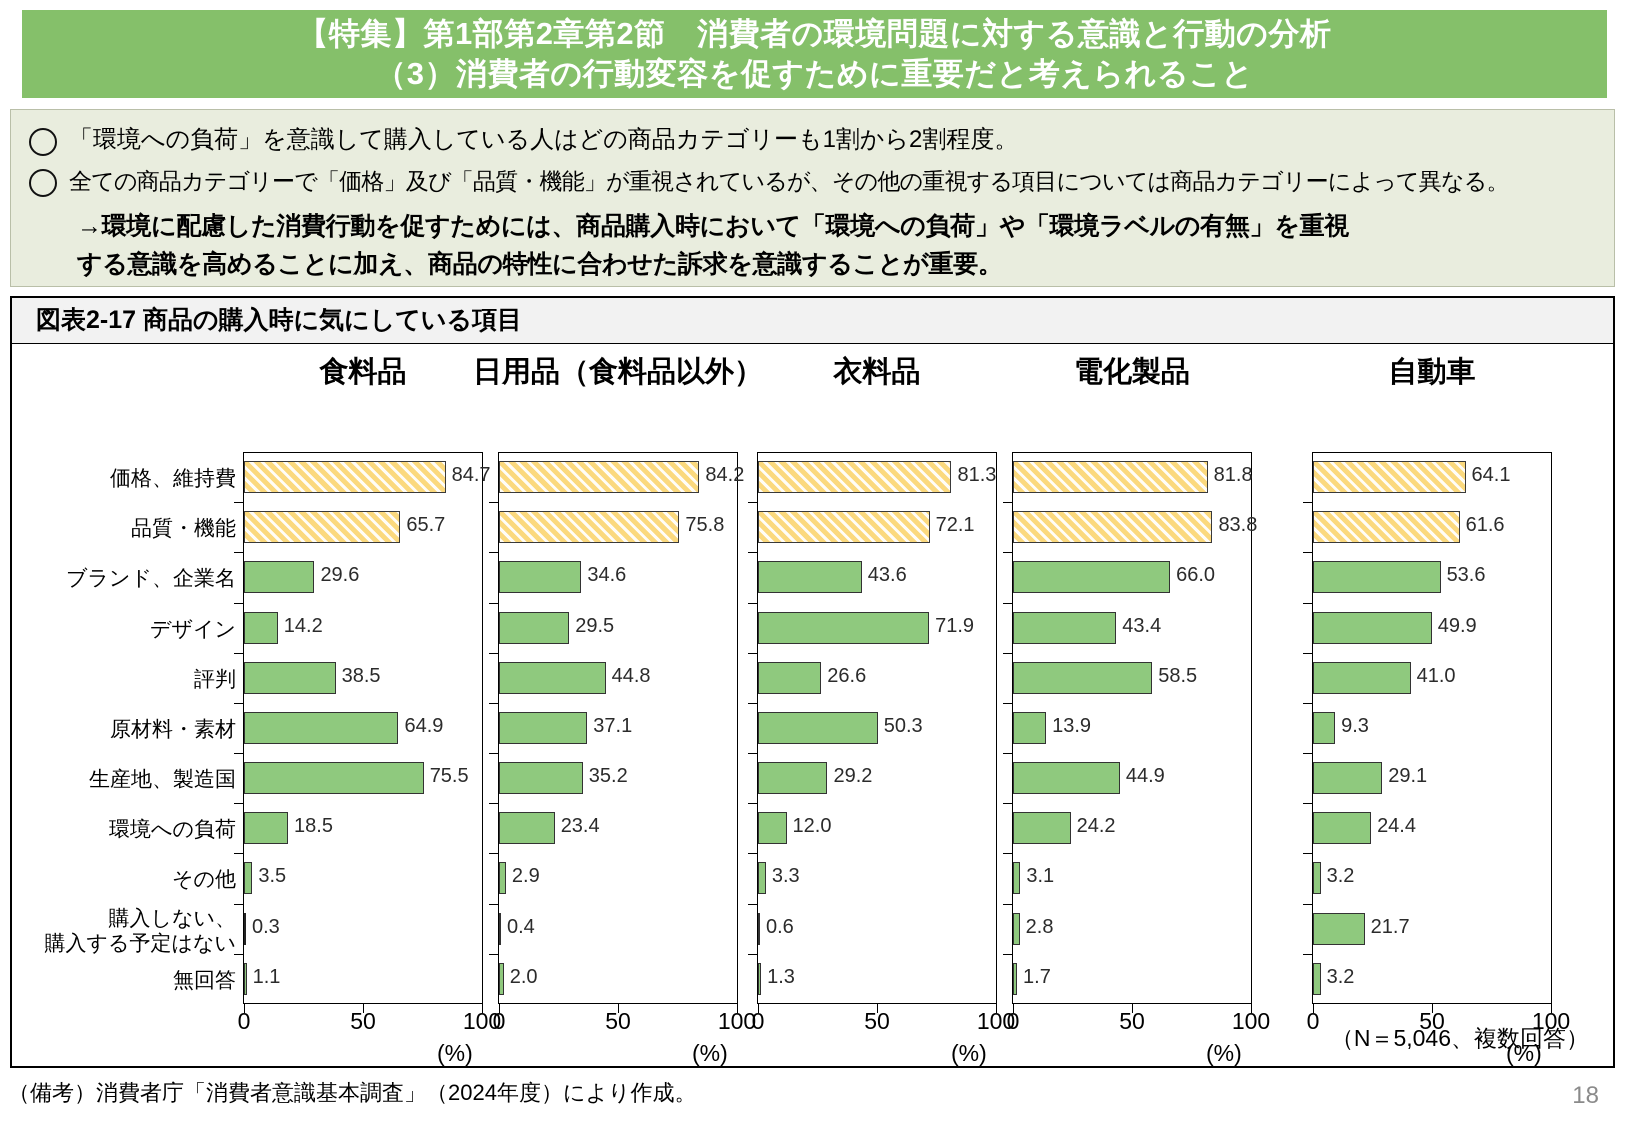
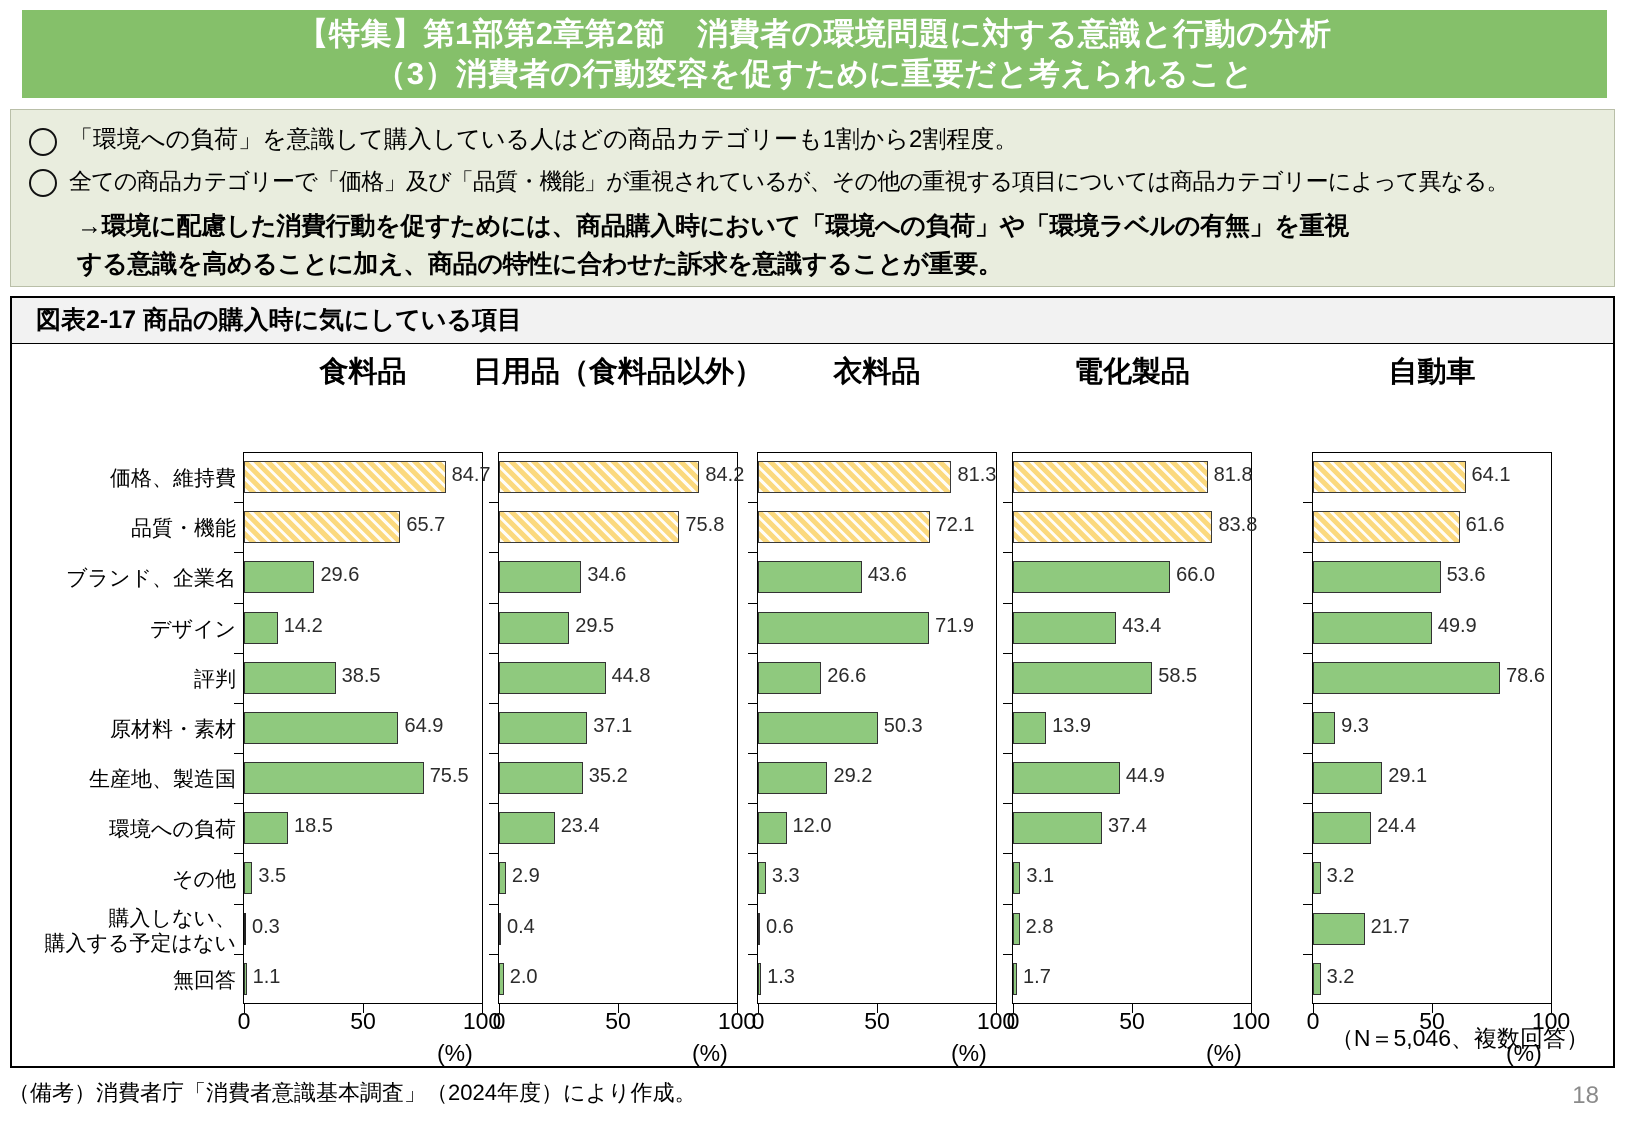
自動車/評判: 41.0 -> 78.6
電化製品/環境への負荷: 24.2 -> 37.4
